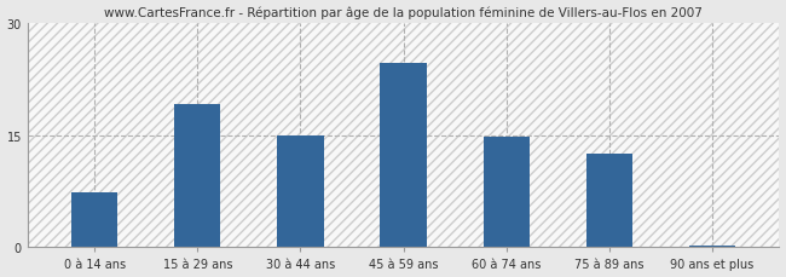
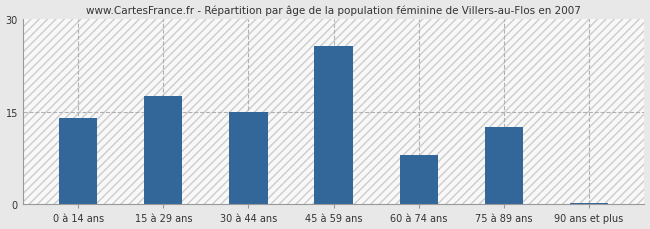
0 à 14 ans: 7.4 -> 14.0
15 à 29 ans: 19.2 -> 17.5
45 à 59 ans: 24.6 -> 25.5
60 à 74 ans: 14.8 -> 8.0
